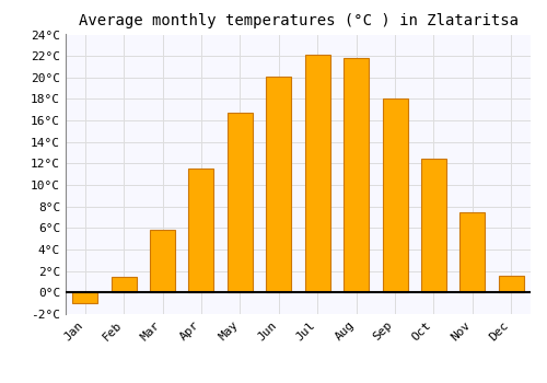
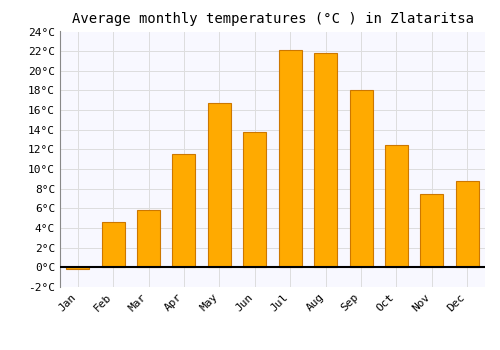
Jan: -1.0°C -> -0.2°C
Feb: 1.5°C -> 4.6°C
Jun: 20.1°C -> 13.8°C
Dec: 1.6°C -> 8.8°C
